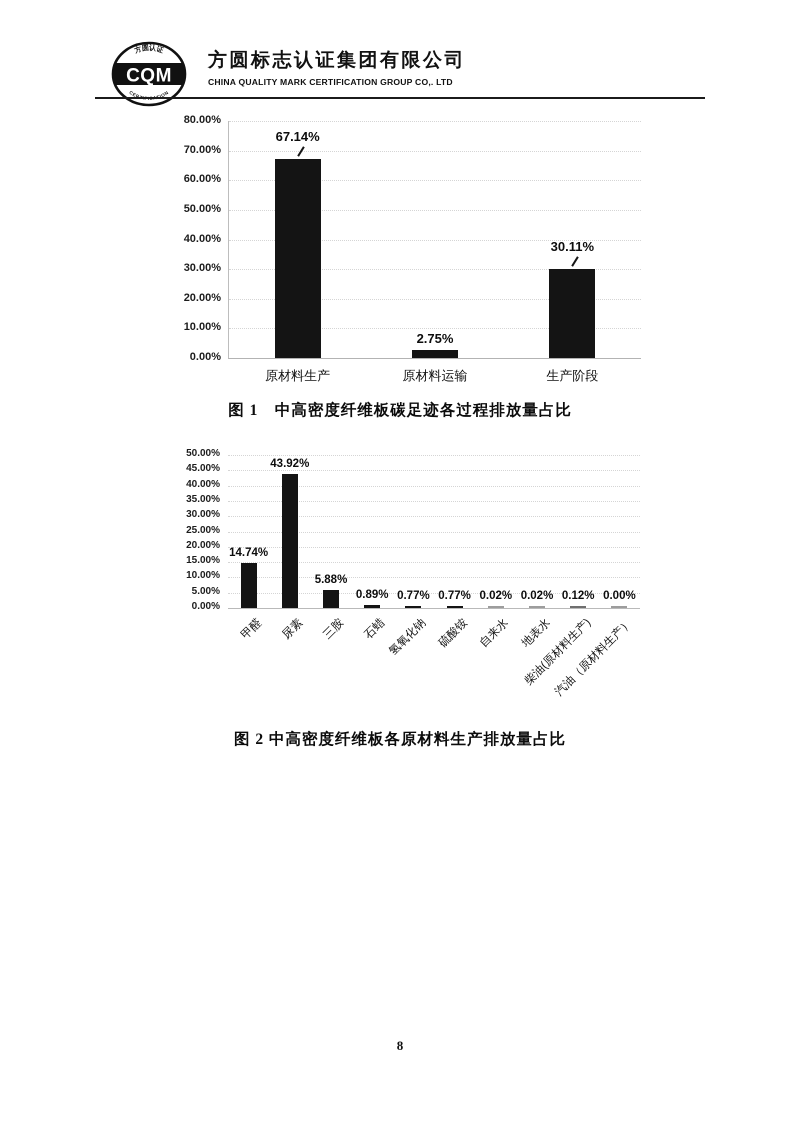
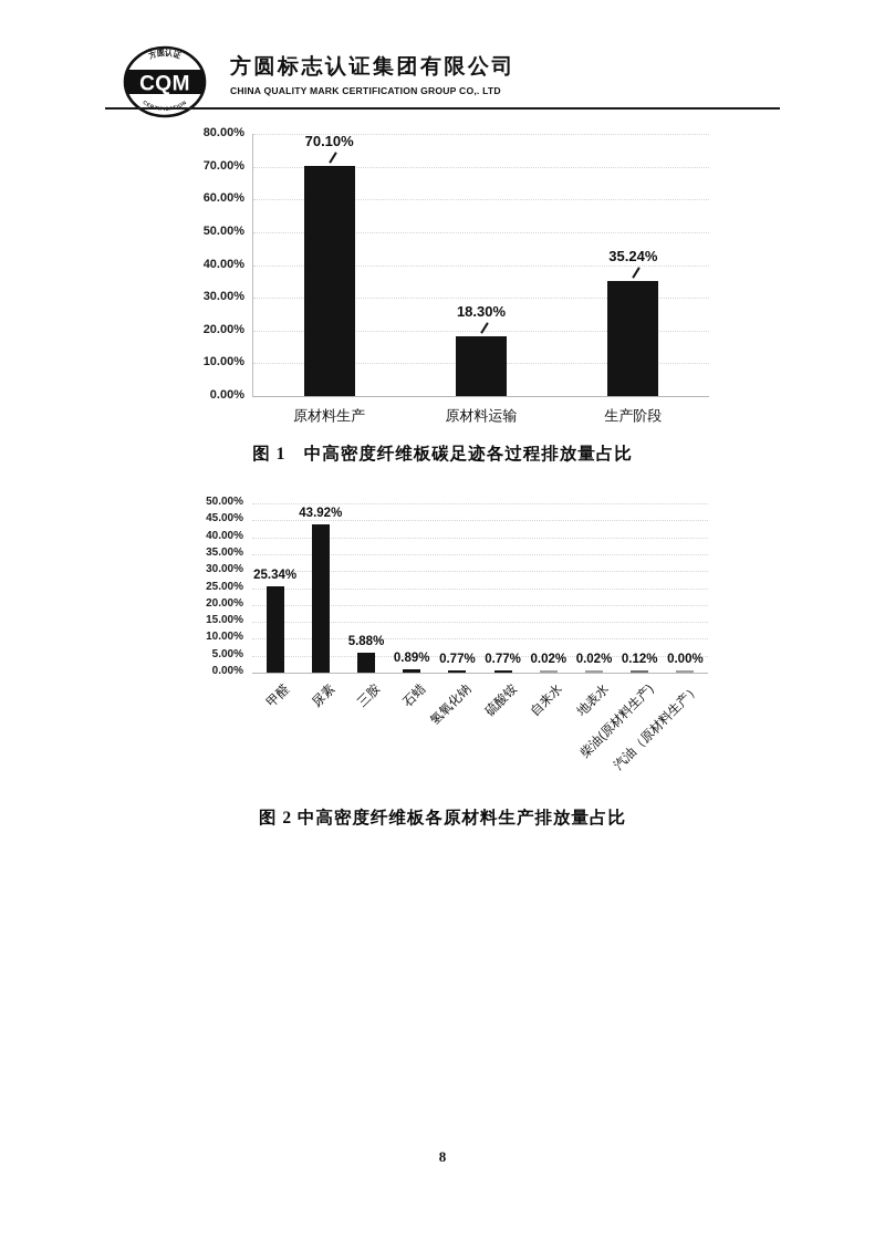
图 1 中高密度纤维板碳足迹各过程排放量占比/原材料生产: 67.14% -> 70.10%
图 1 中高密度纤维板碳足迹各过程排放量占比/原材料运输: 2.75% -> 18.30%
图 1 中高密度纤维板碳足迹各过程排放量占比/生产阶段: 30.11% -> 35.24%
图 2 中高密度纤维板各原材料生产排放量占比/甲醛: 14.74% -> 25.34%
